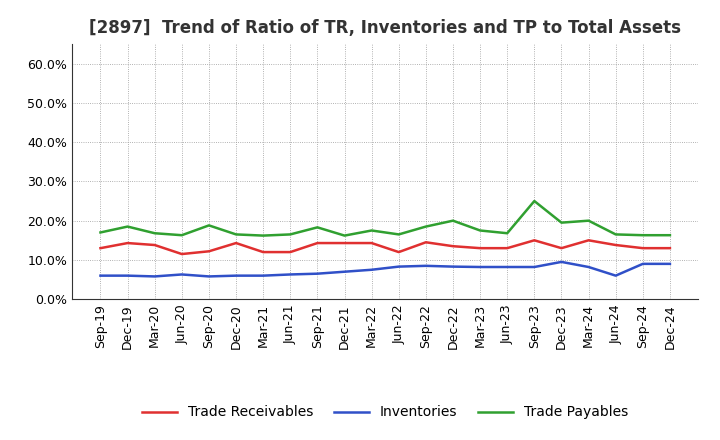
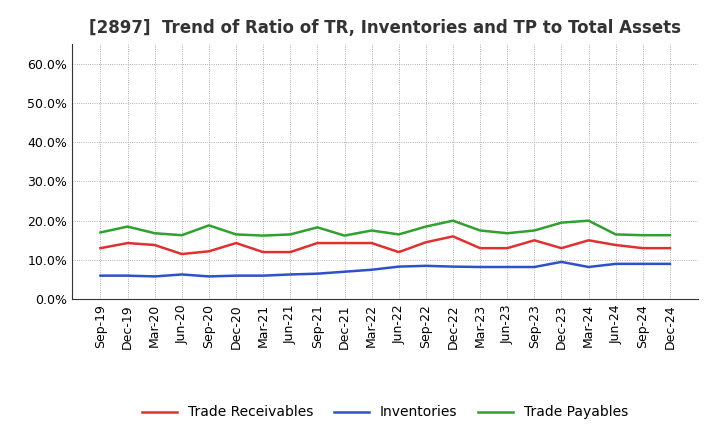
Trade Receivables/Dec-22: 13.5% -> 16.0%
Trade Payables/Sep-23: 25.0% -> 17.5%
Inventories/Jun-24: 6.0% -> 9.0%
